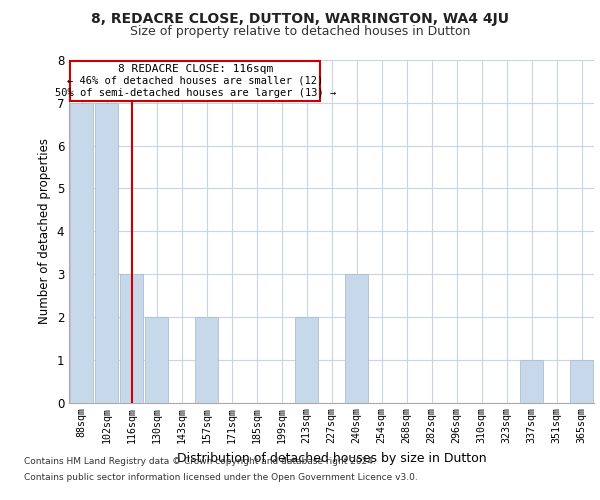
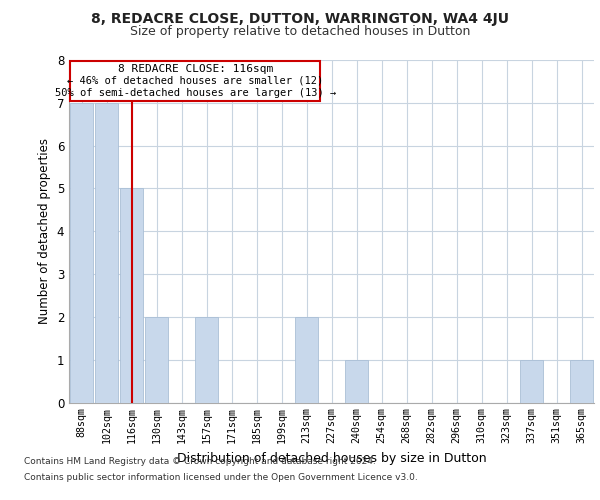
116sqm: 3 -> 5
240sqm: 3 -> 1
